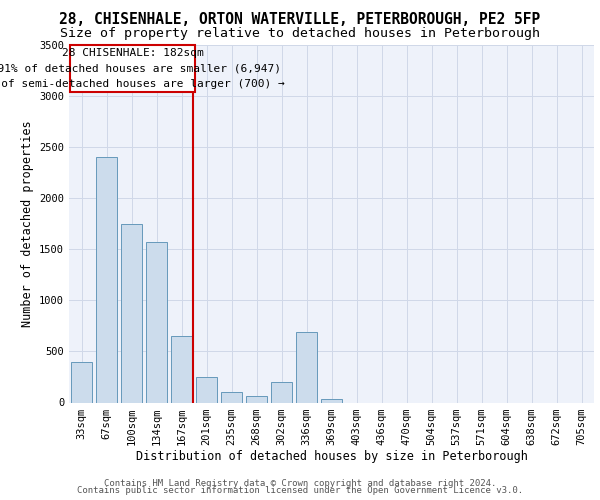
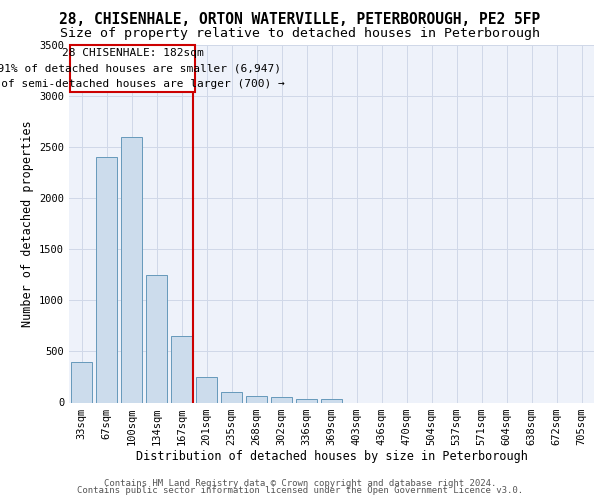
100sqm: 1750 -> 2600
134sqm: 1570 -> 1250
302sqm: 200 -> 50
336sqm: 690 -> 30
